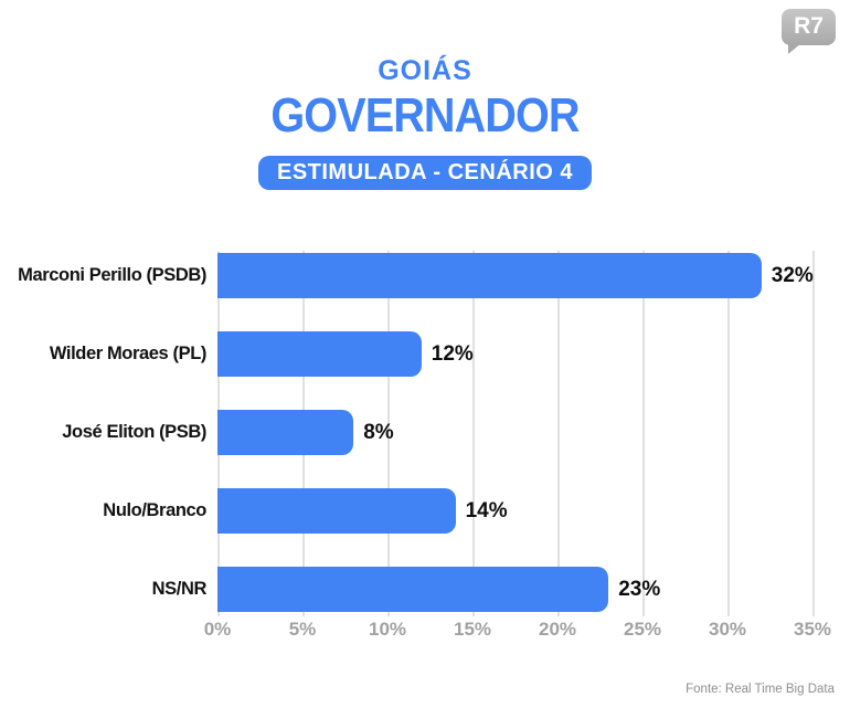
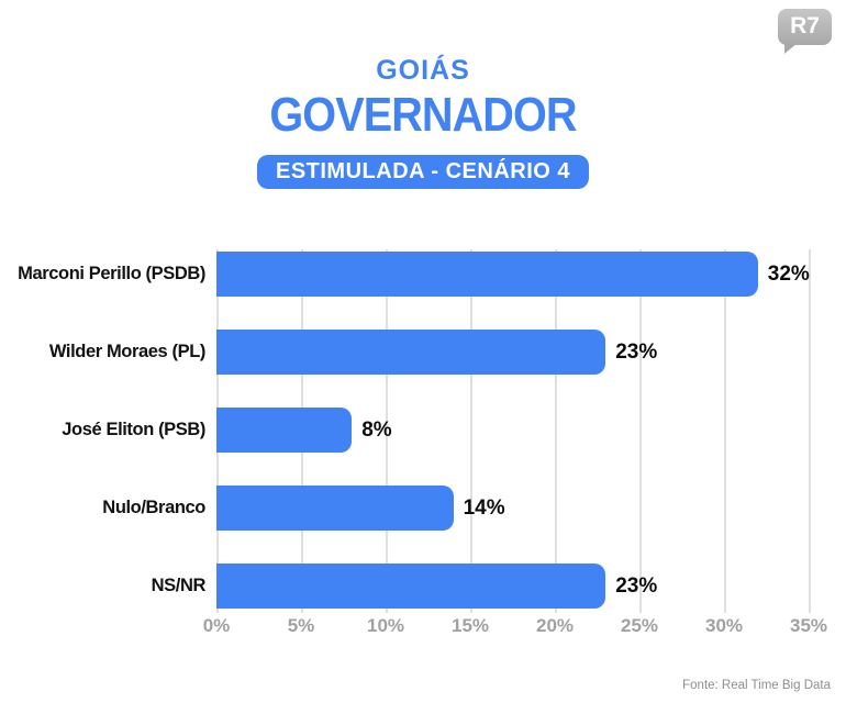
Wilder Moraes (PL): 12% -> 23%
